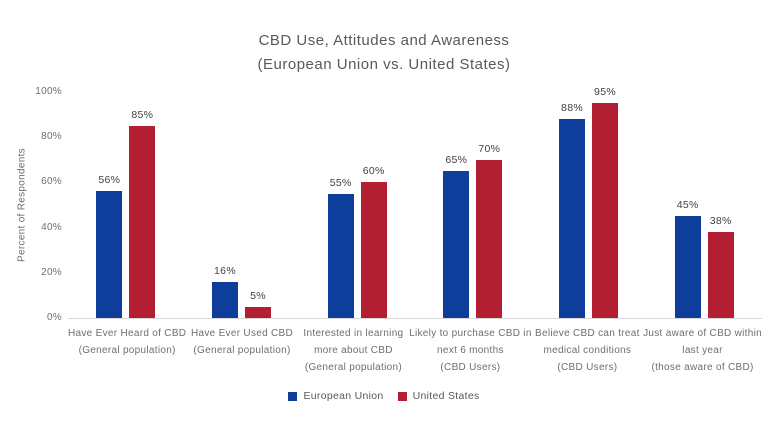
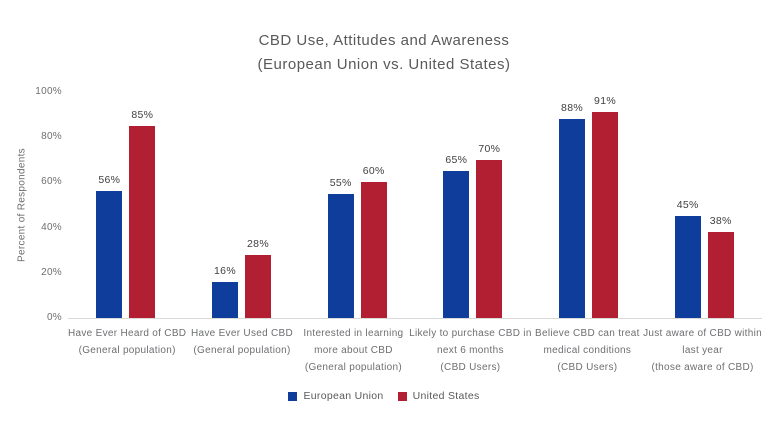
United States/Have Ever Used CBD (General population): 5% -> 28%
United States/Believe CBD can treat medical conditions (CBD Users): 95% -> 91%
